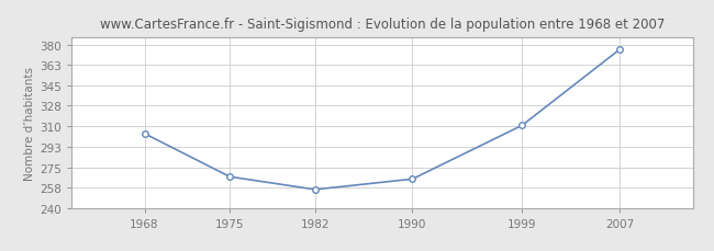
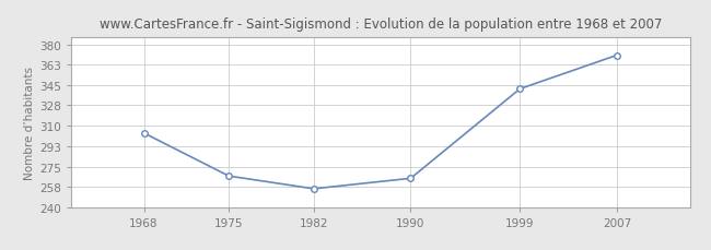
1999: 311 -> 342
2007: 376 -> 371
